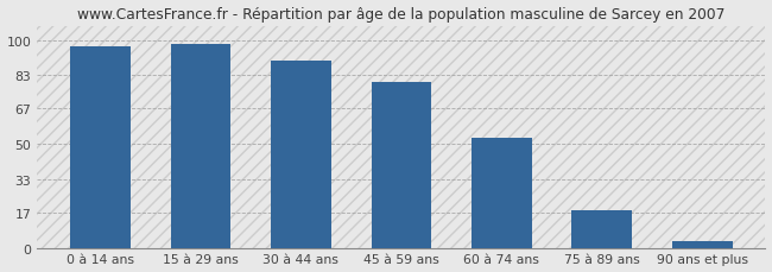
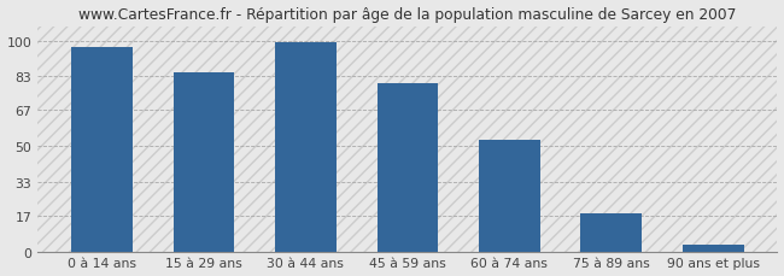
15 à 29 ans: 98 -> 85
30 à 44 ans: 90 -> 99
